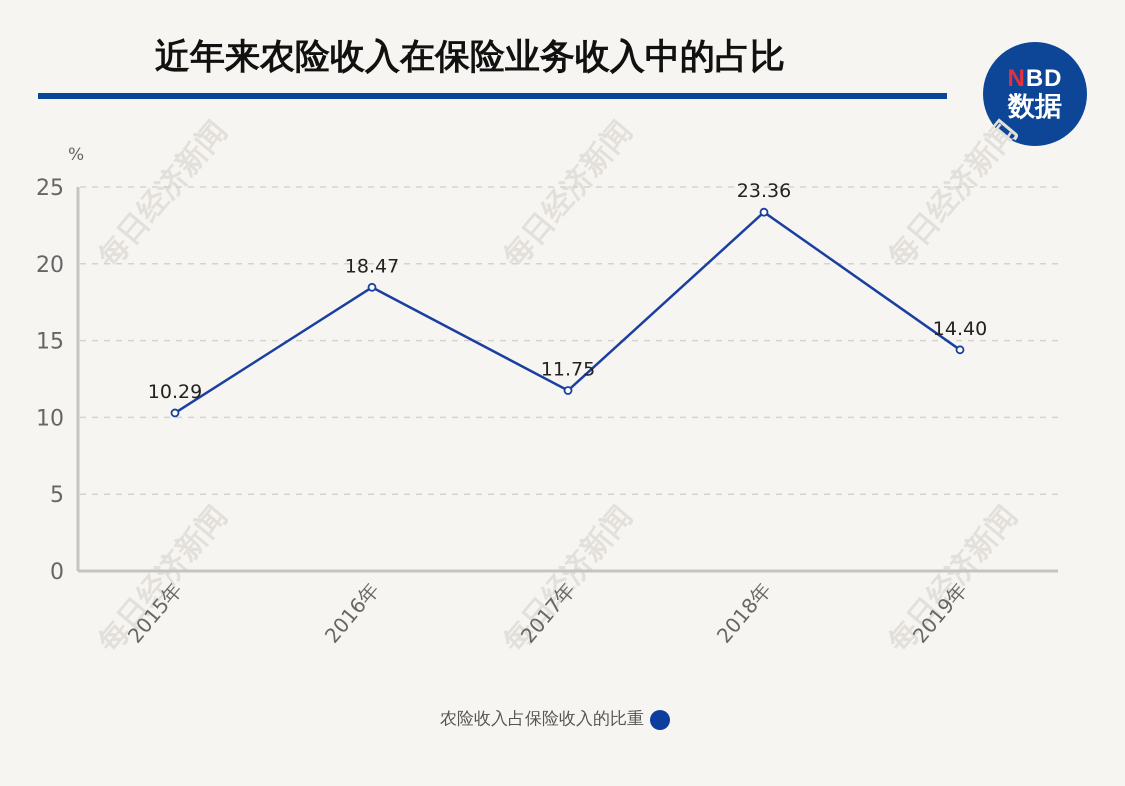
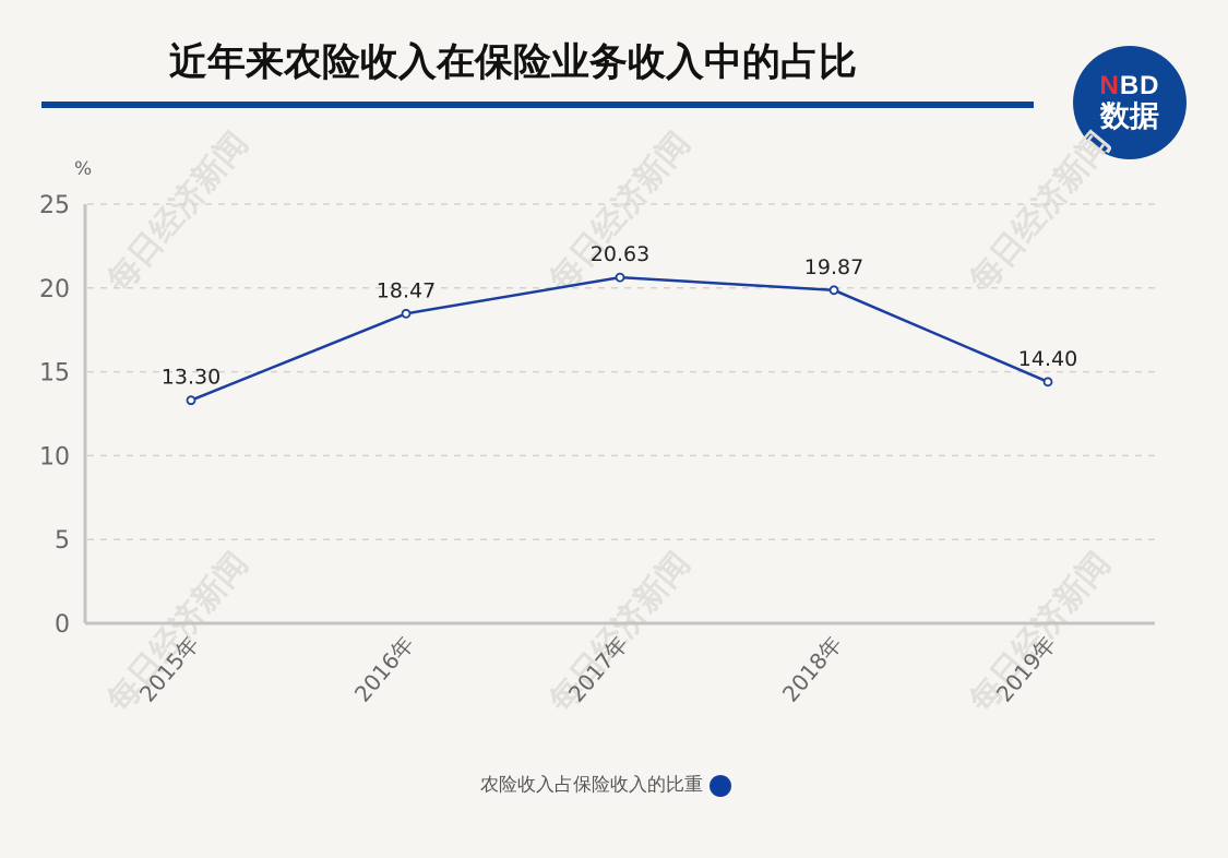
2015年: 10.29 -> 13.30
2017年: 11.75 -> 20.63
2018年: 23.36 -> 19.87
